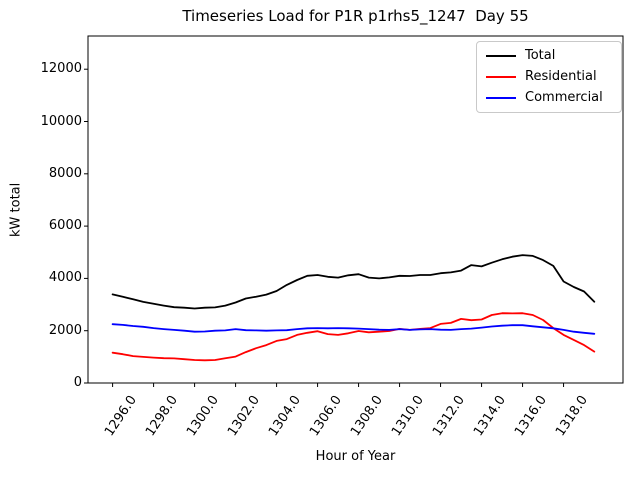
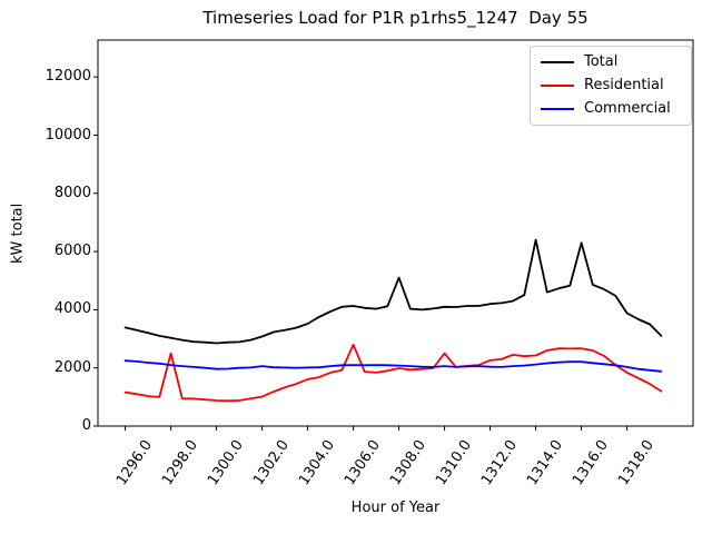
Residential/1298.0: 1000 -> 2500
Residential/1306.0: 2000 -> 2800
Total/1308.0: 4200 -> 5100
Residential/1310.0: 2100 -> 2500
Total/1314.0: 4500 -> 6400
Total/1316.0: 4900 -> 6300
